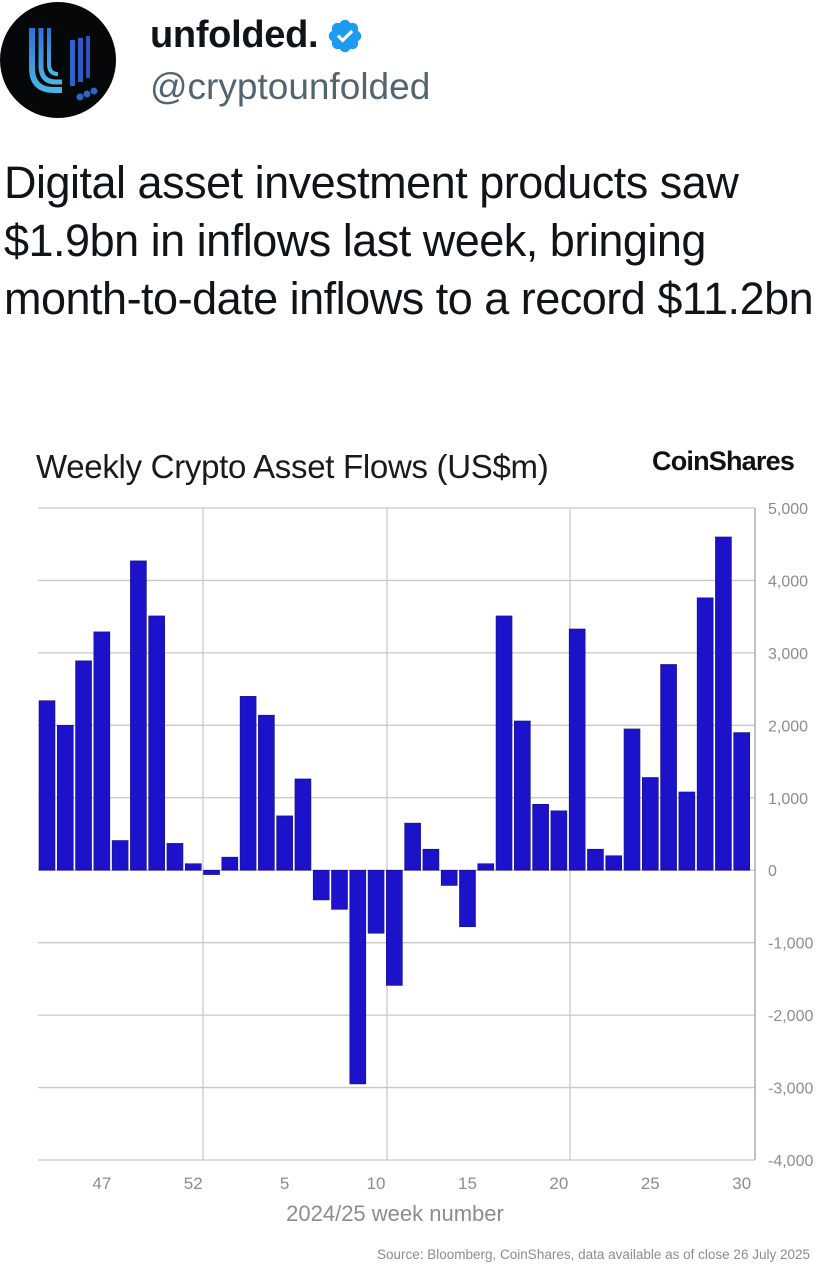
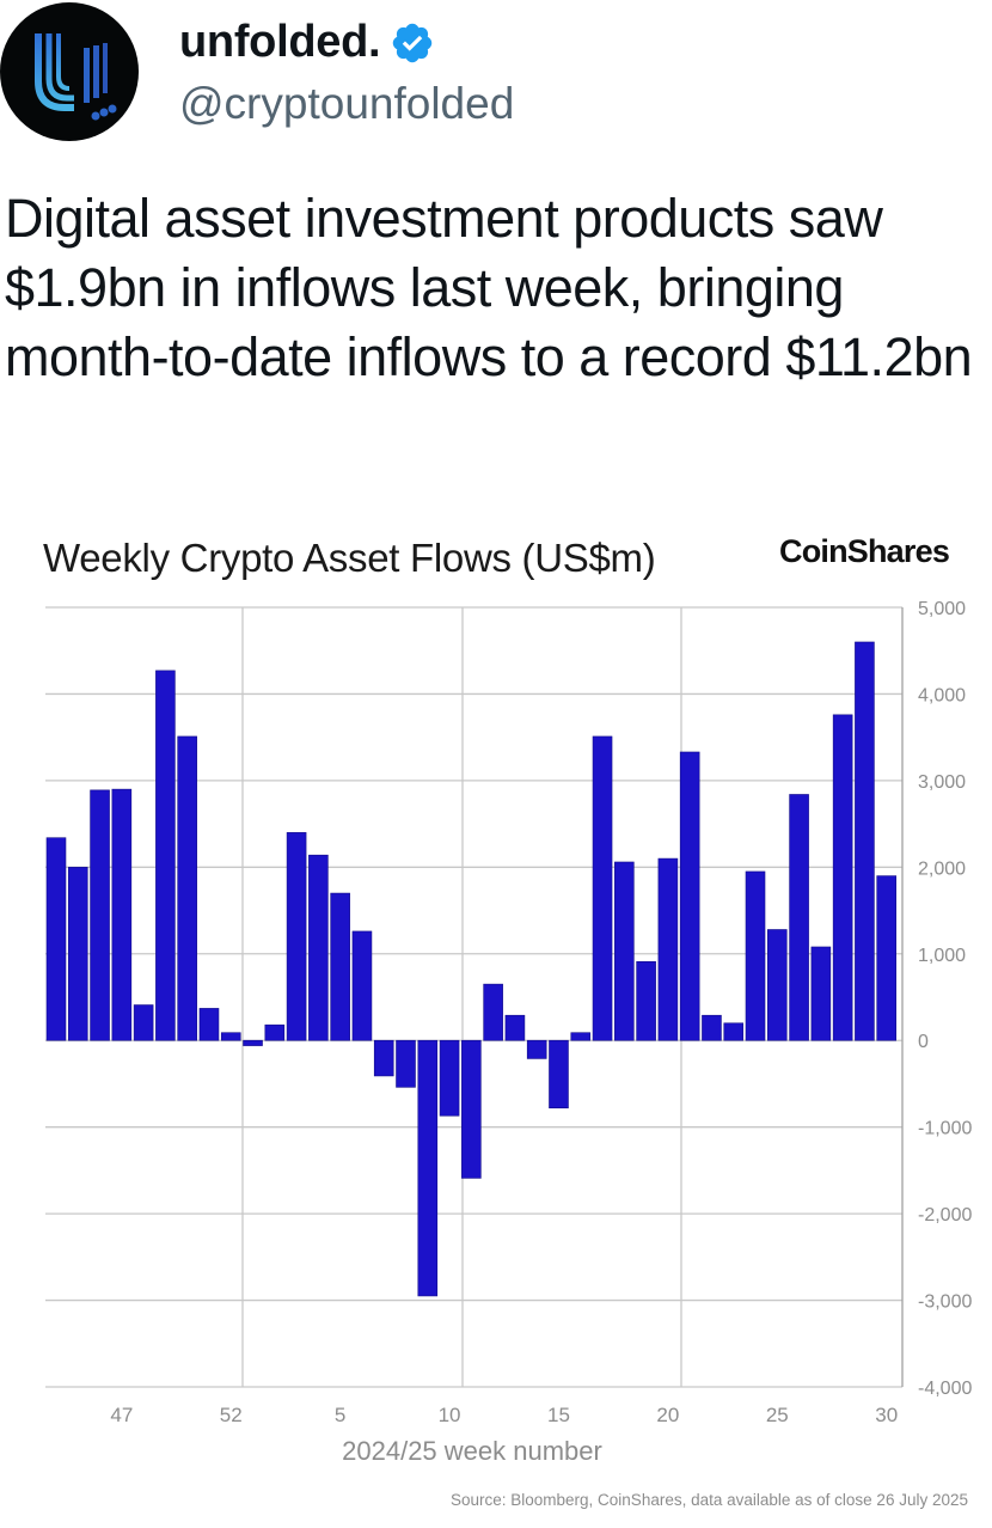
47: 3300 -> 2900
5: 800 -> 1700
20: 800 -> 2100
